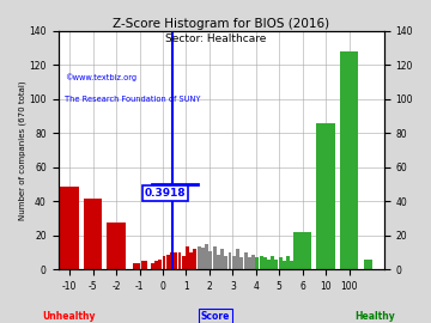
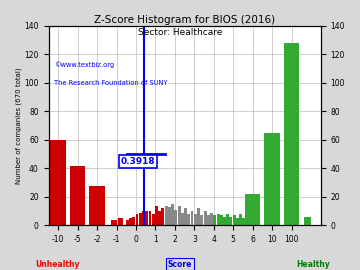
-10: 49 -> 60
10: 86 -> 65
